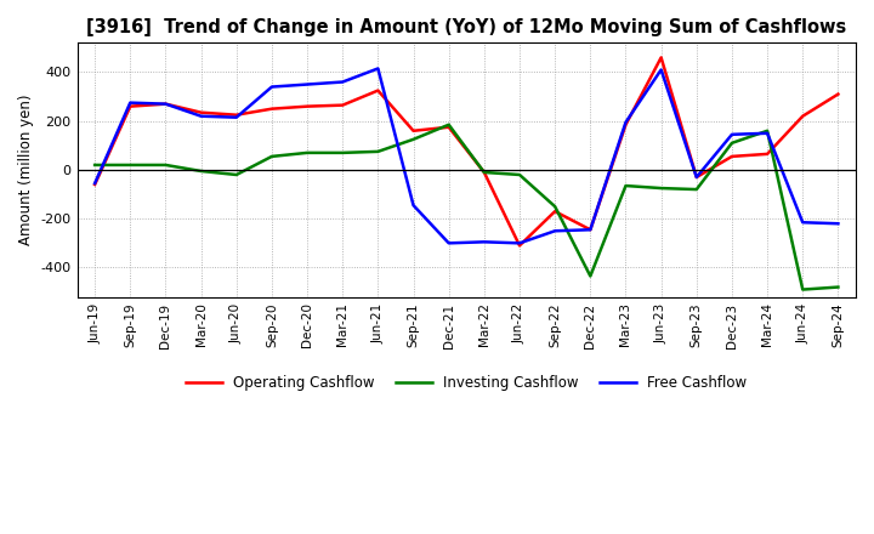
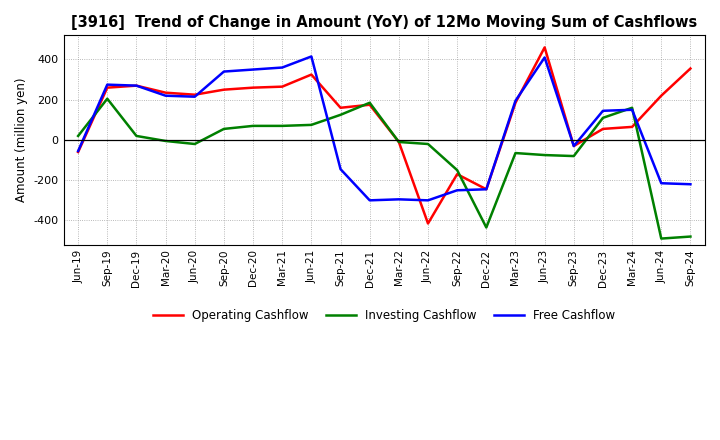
Investing Cashflow/Sep-19: 20 -> 205
Operating Cashflow/Jun-22: -310 -> -415
Operating Cashflow/Sep-24: 310 -> 355
